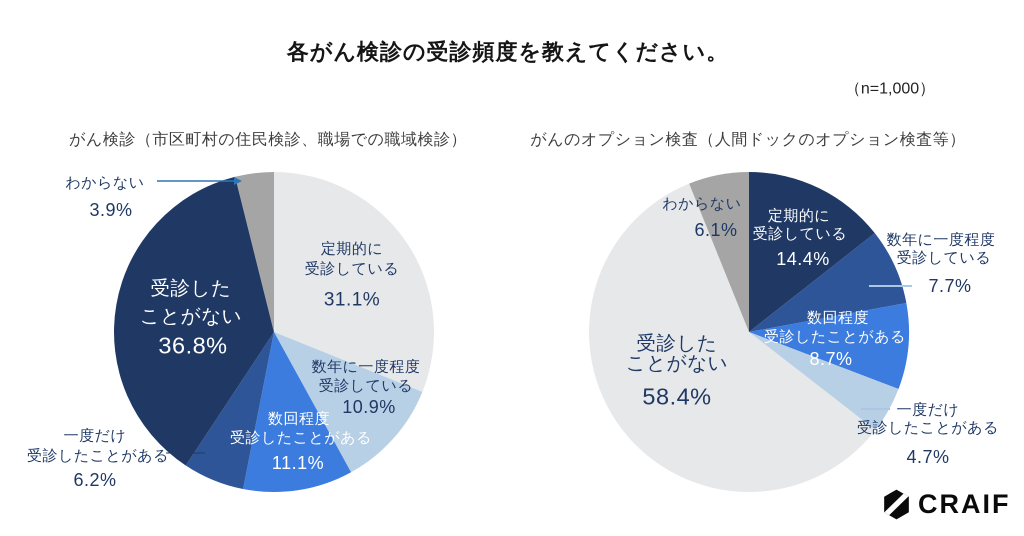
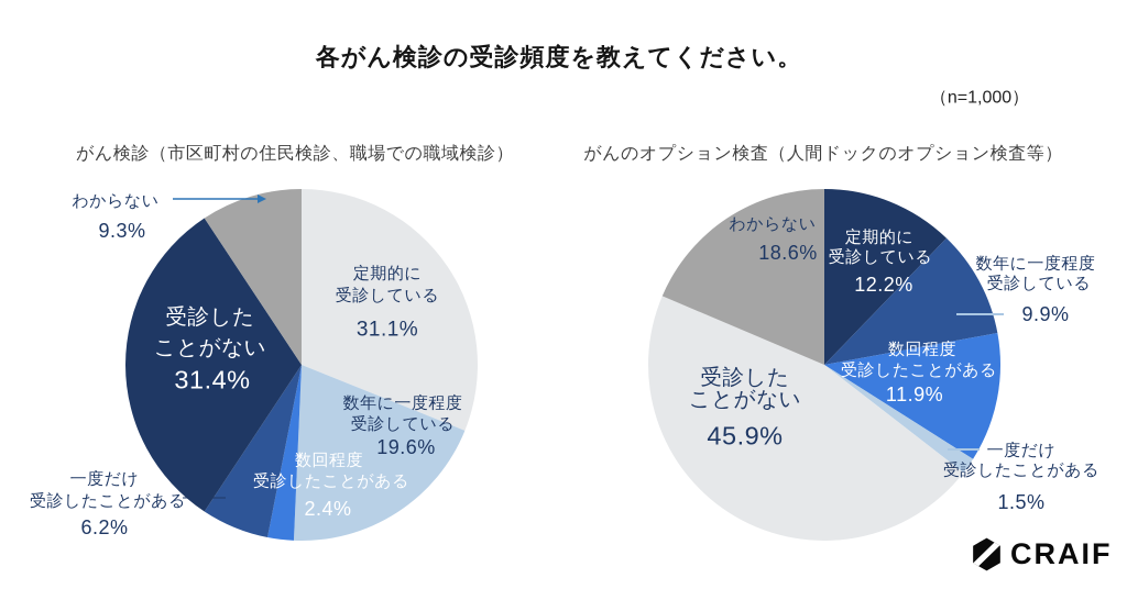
がん検診（市区町村の住民検診、職場での職域検診）/数年に一度程度受診している: 10.9% -> 19.6%
がん検診（市区町村の住民検診、職場での職域検診）/数回程度受診したことがある: 11.1% -> 2.4%
がん検診（市区町村の住民検診、職場での職域検診）/受診したことがない: 36.8% -> 31.4%
がん検診（市区町村の住民検診、職場での職域検診）/わからない: 3.9% -> 9.3%
がんのオプション検査（人間ドックのオプション検査等）/定期的に受診している: 14.4% -> 12.2%
がんのオプション検査（人間ドックのオプション検査等）/数年に一度程度受診している: 7.7% -> 9.9%
がんのオプション検査（人間ドックのオプション検査等）/数回程度受診したことがある: 8.7% -> 11.9%
がんのオプション検査（人間ドックのオプション検査等）/一度だけ受診したことがある: 4.7% -> 1.5%
がんのオプション検査（人間ドックのオプション検査等）/受診したことがない: 58.4% -> 45.9%
がんのオプション検査（人間ドックのオプション検査等）/わからない: 6.1% -> 18.6%
